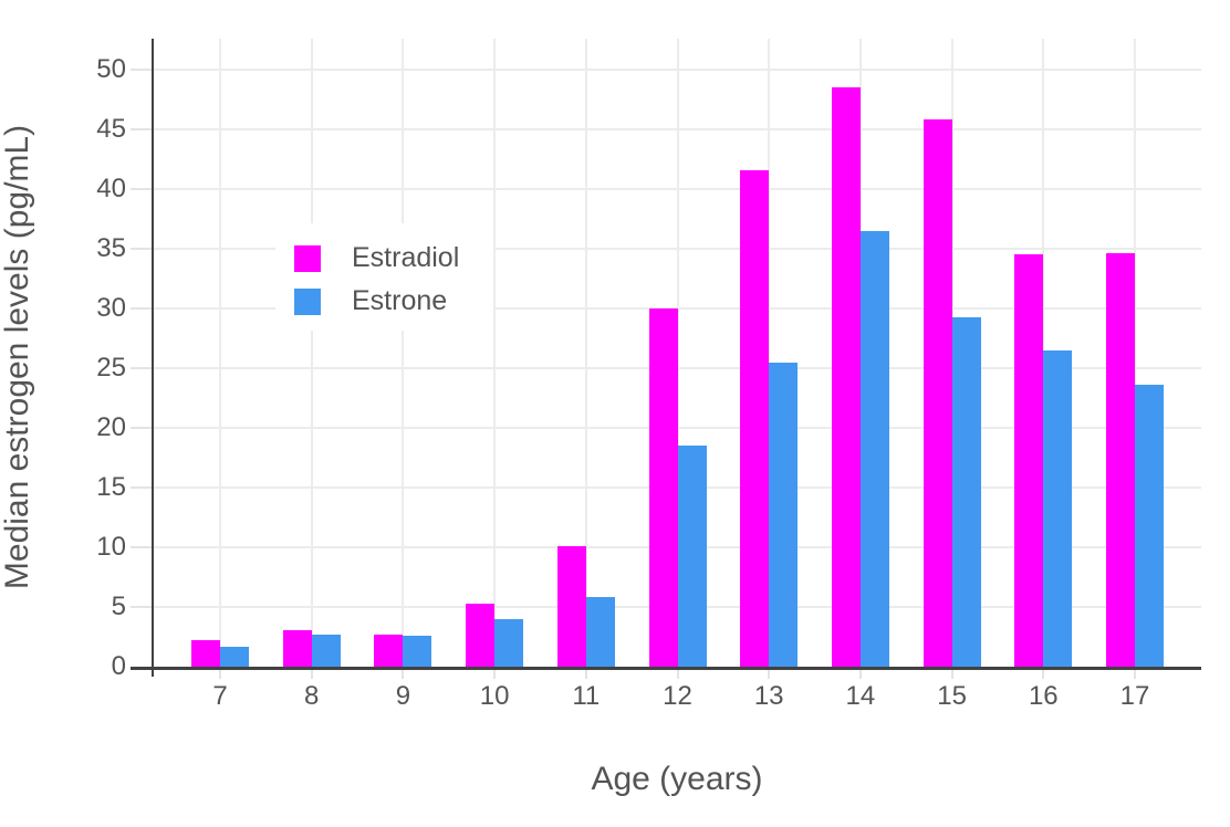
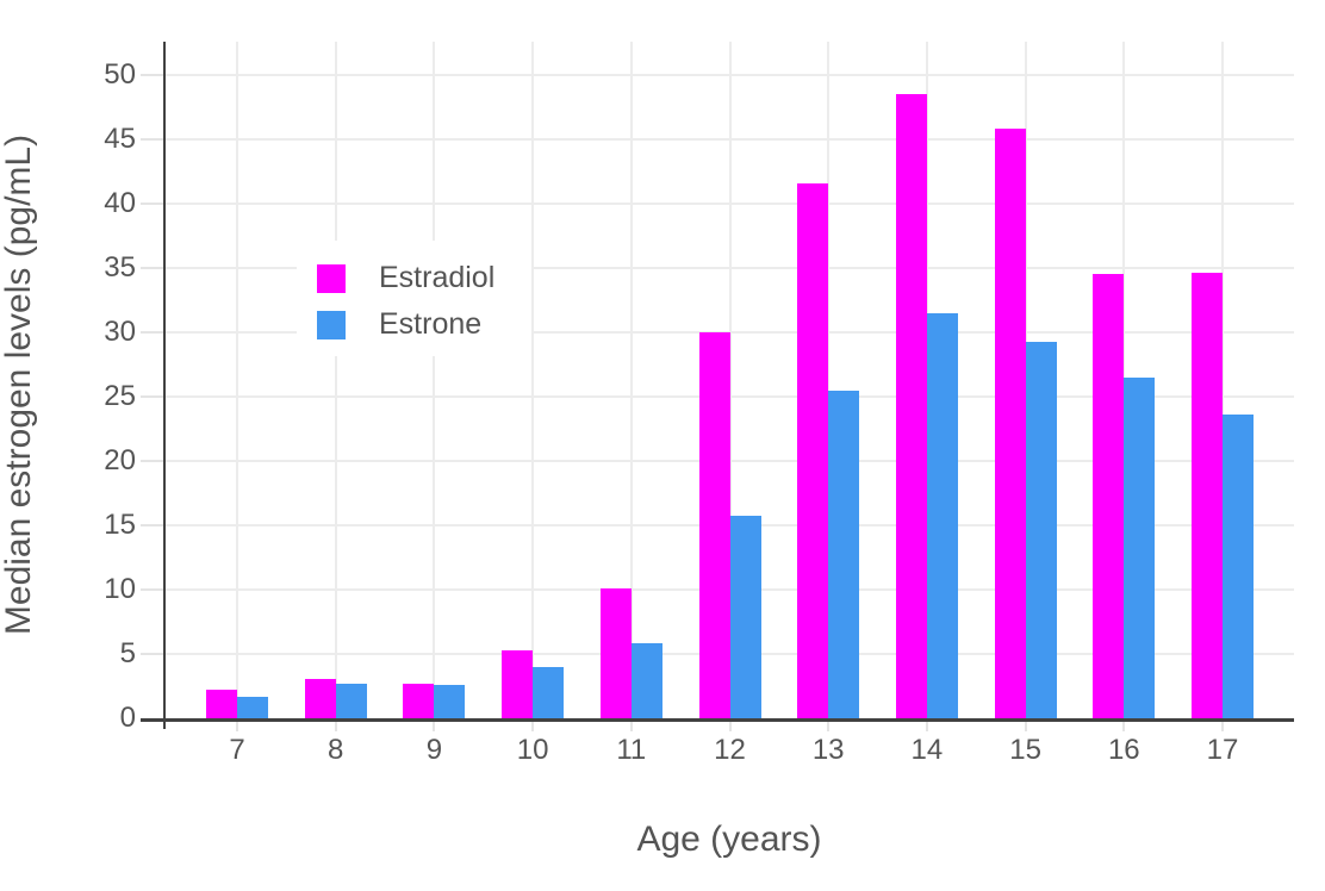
Estrone/12: 18.5 -> 15.7
Estrone/14: 36.5 -> 31.5
